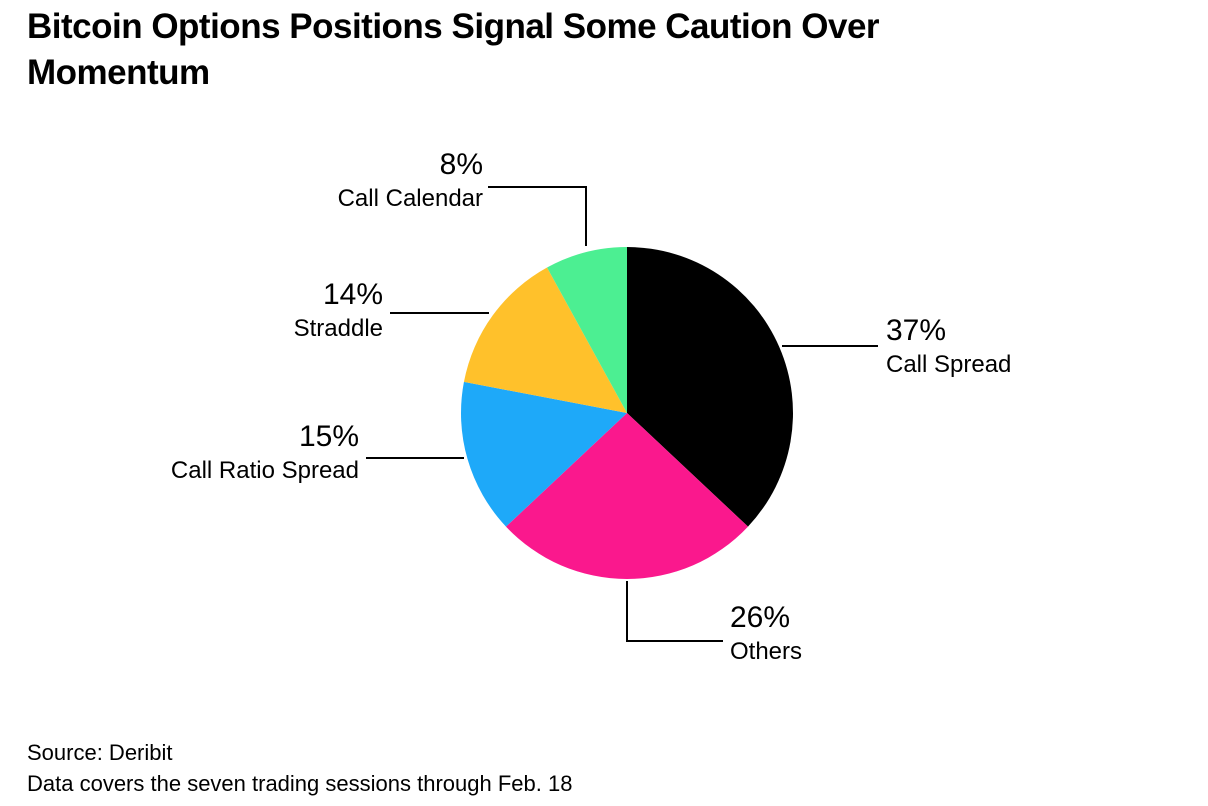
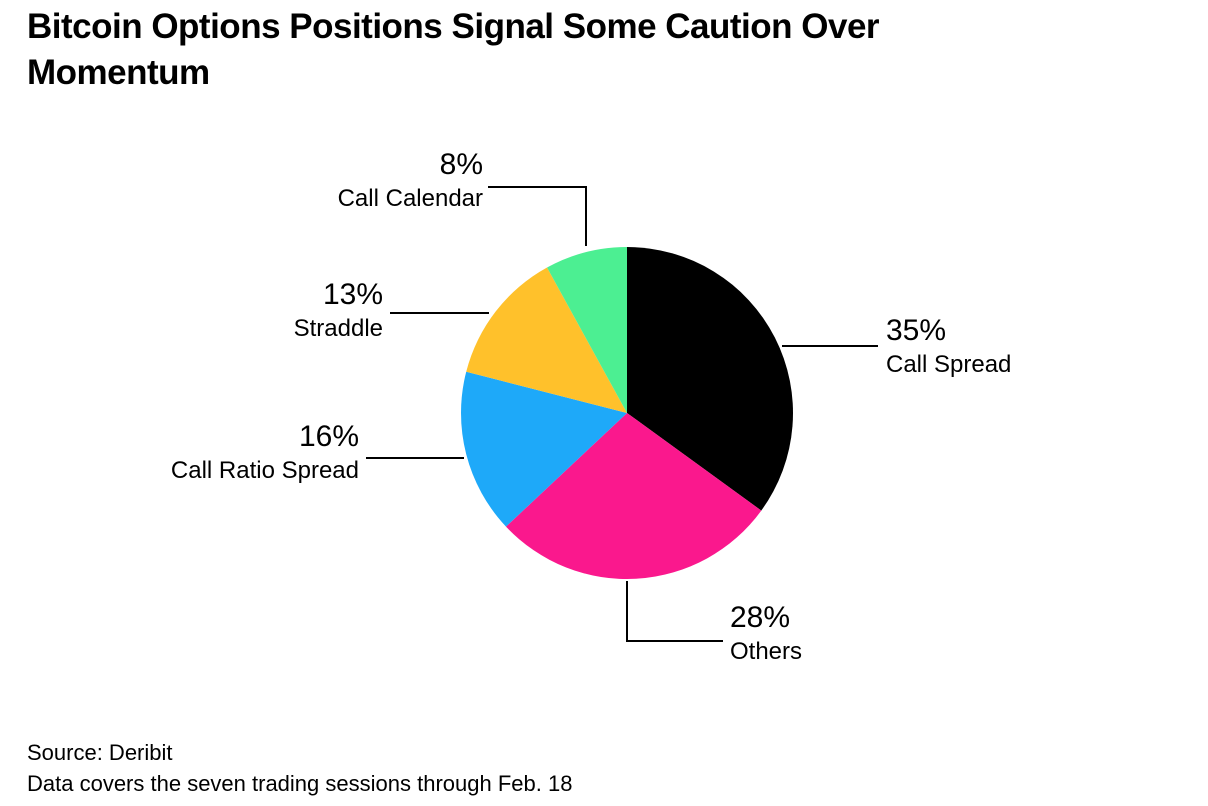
Call Spread: 37% -> 35%
Others: 26% -> 28%
Call Ratio Spread: 15% -> 16%
Straddle: 14% -> 13%
